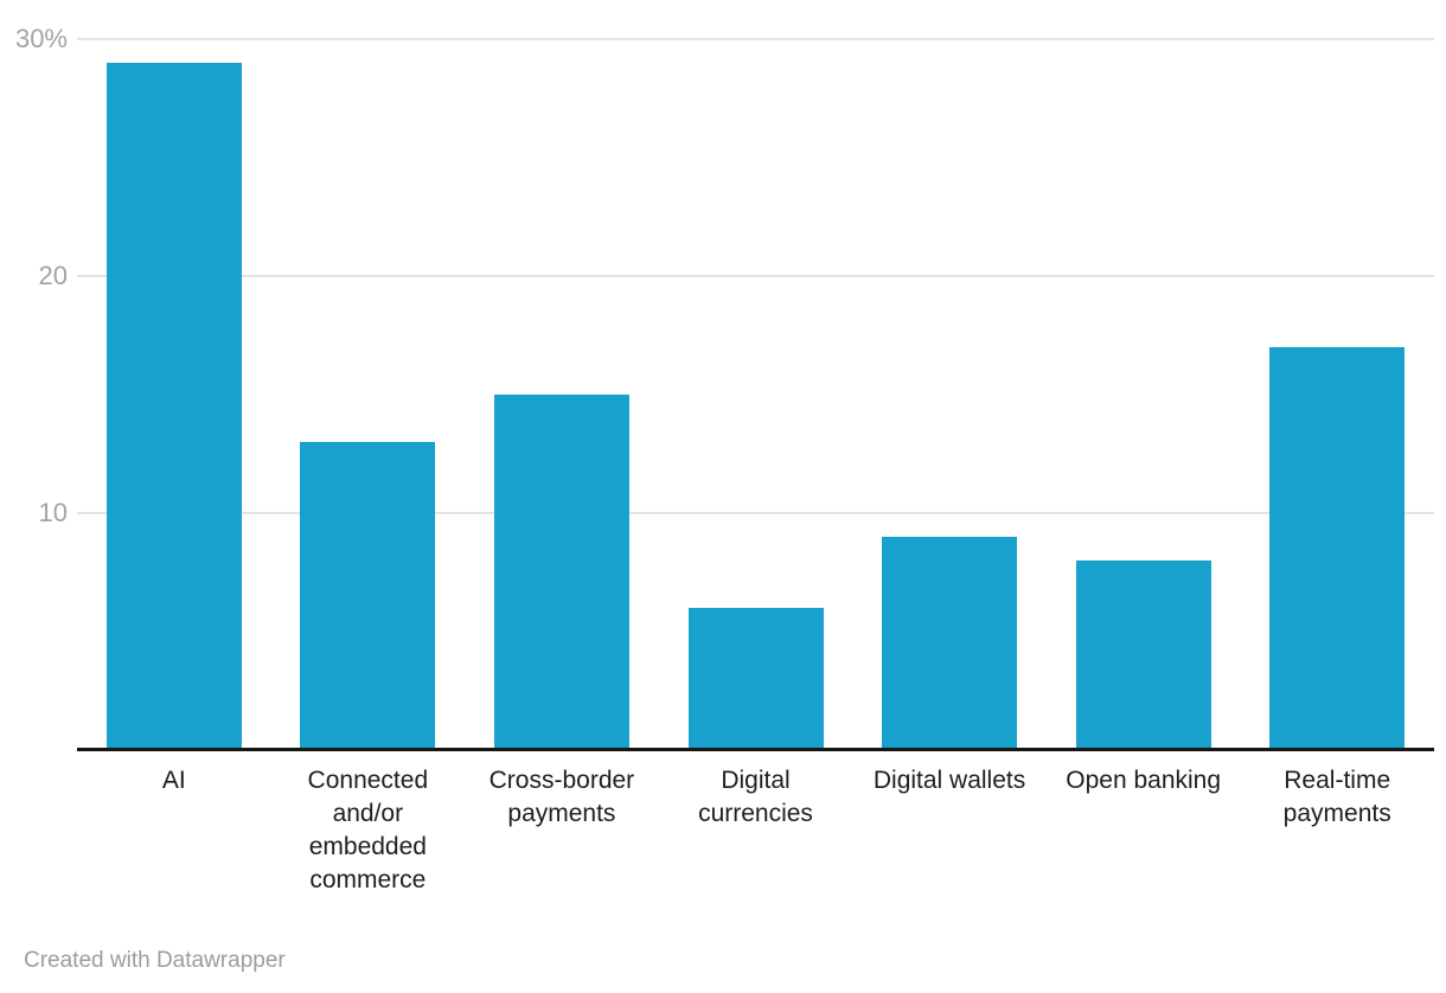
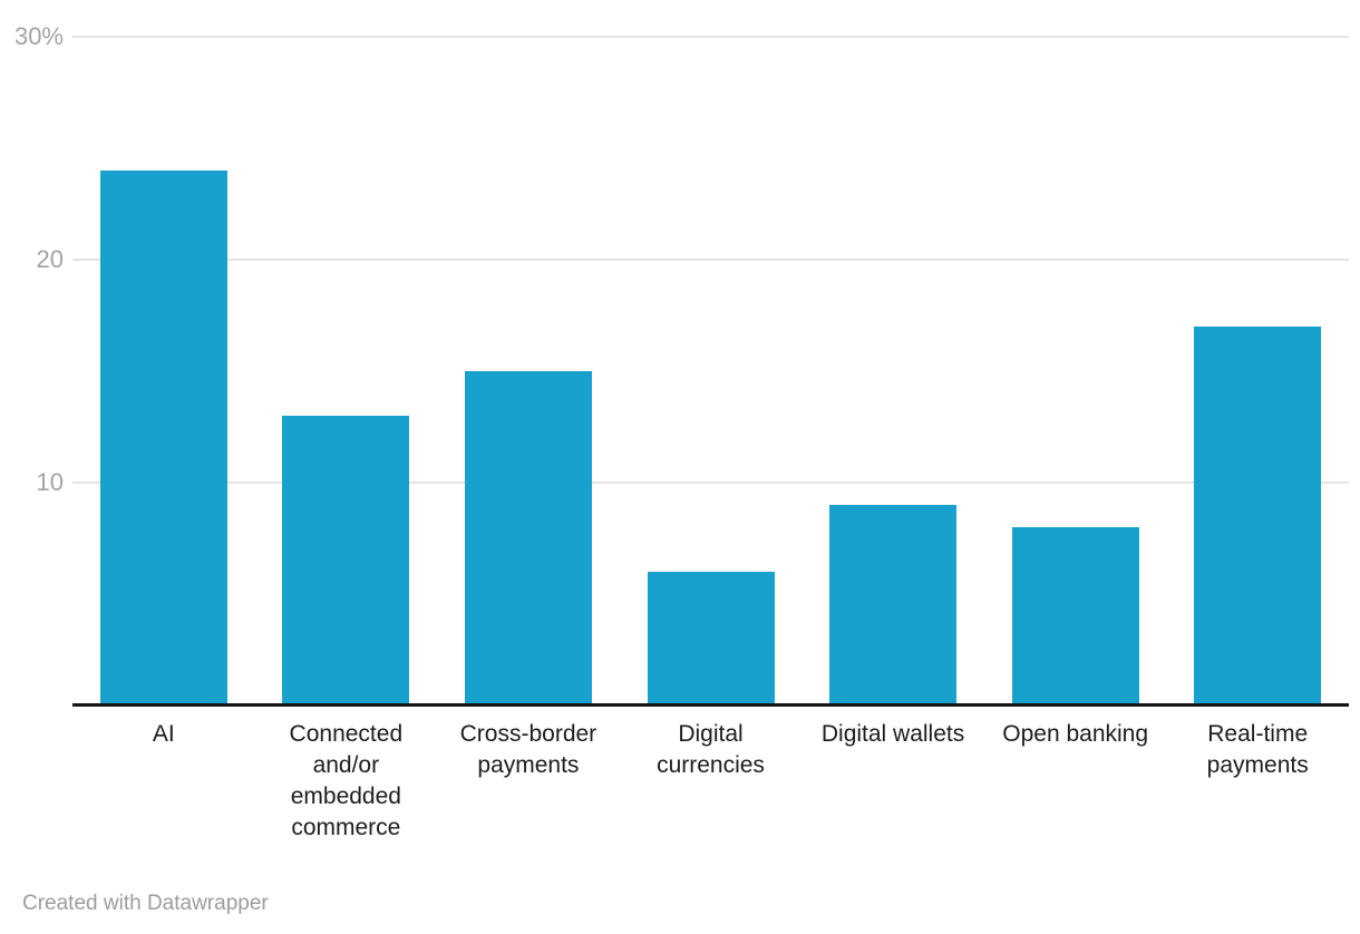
AI: 29% -> 24%
